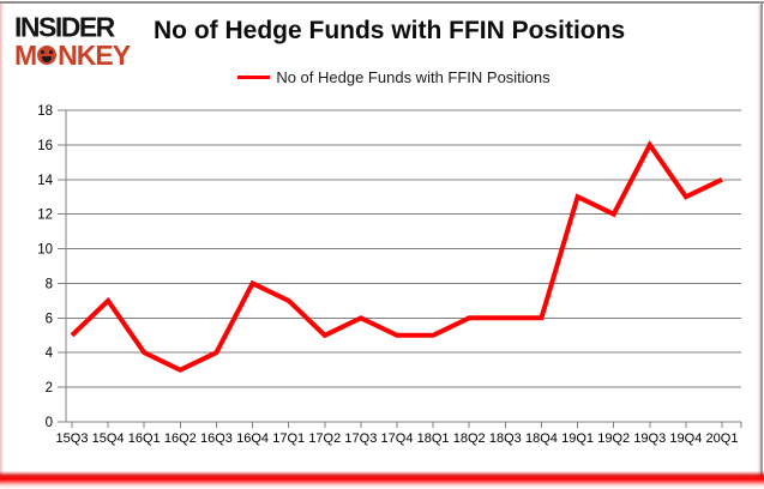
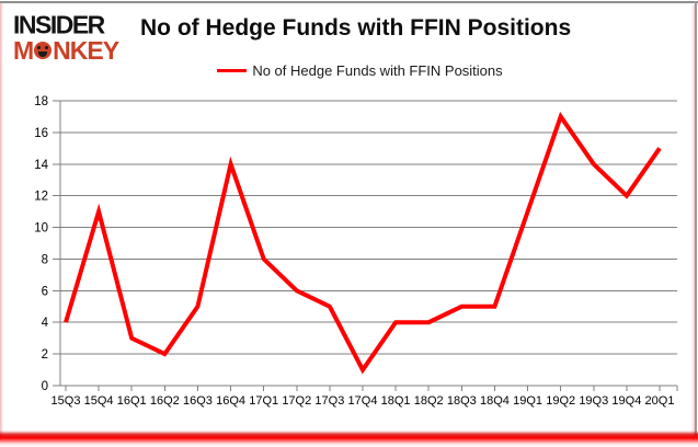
15Q3: 5 -> 4
15Q4: 7 -> 11
16Q1: 4 -> 3
16Q2: 3 -> 2
16Q3: 4 -> 5
16Q4: 8 -> 14
17Q1: 7 -> 8
17Q2: 5 -> 6
17Q3: 6 -> 5
17Q4: 5 -> 1
18Q1: 5 -> 4
18Q2: 6 -> 4
18Q3: 6 -> 5
18Q4: 6 -> 5
19Q1: 13 -> 11
19Q2: 12 -> 17
19Q3: 16 -> 14
19Q4: 13 -> 12
20Q1: 14 -> 15
